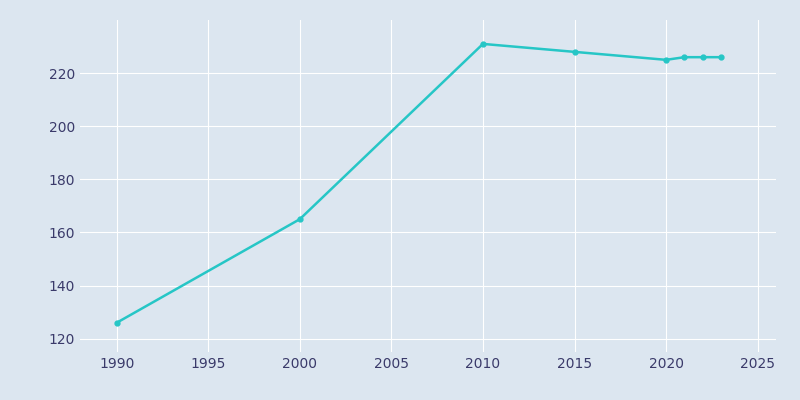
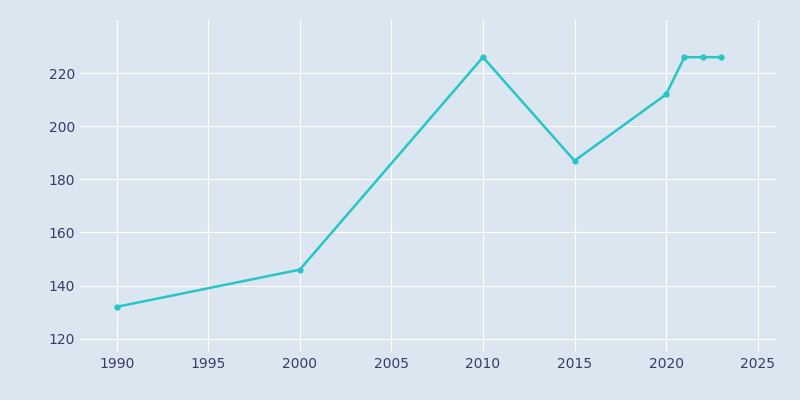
1990: 126 -> 132
2000: 165 -> 146
2010: 231 -> 226
2015: 228 -> 187
2020: 225 -> 212
